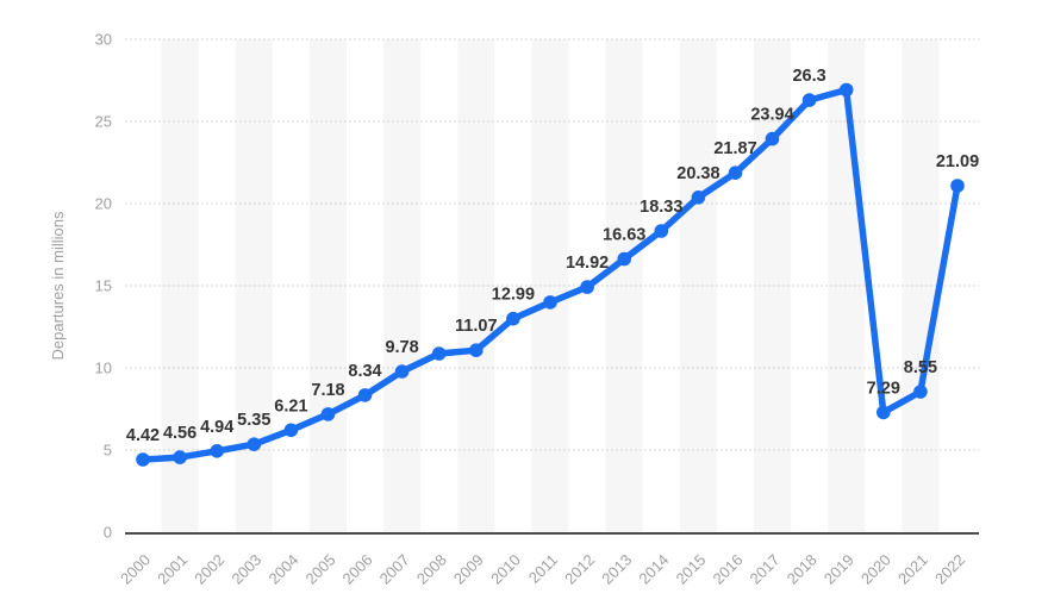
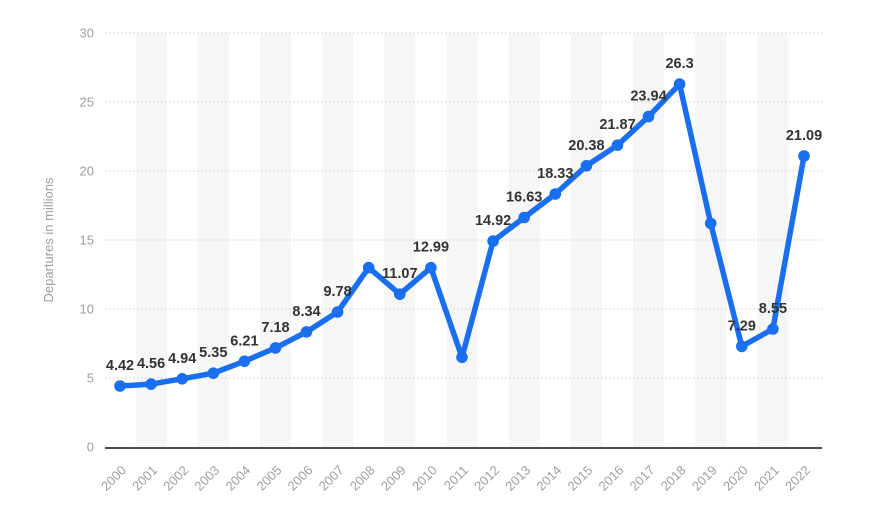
2008: 10.9 -> 13.0
2011: 14.0 -> 6.5
2019: 26.9 -> 16.2
